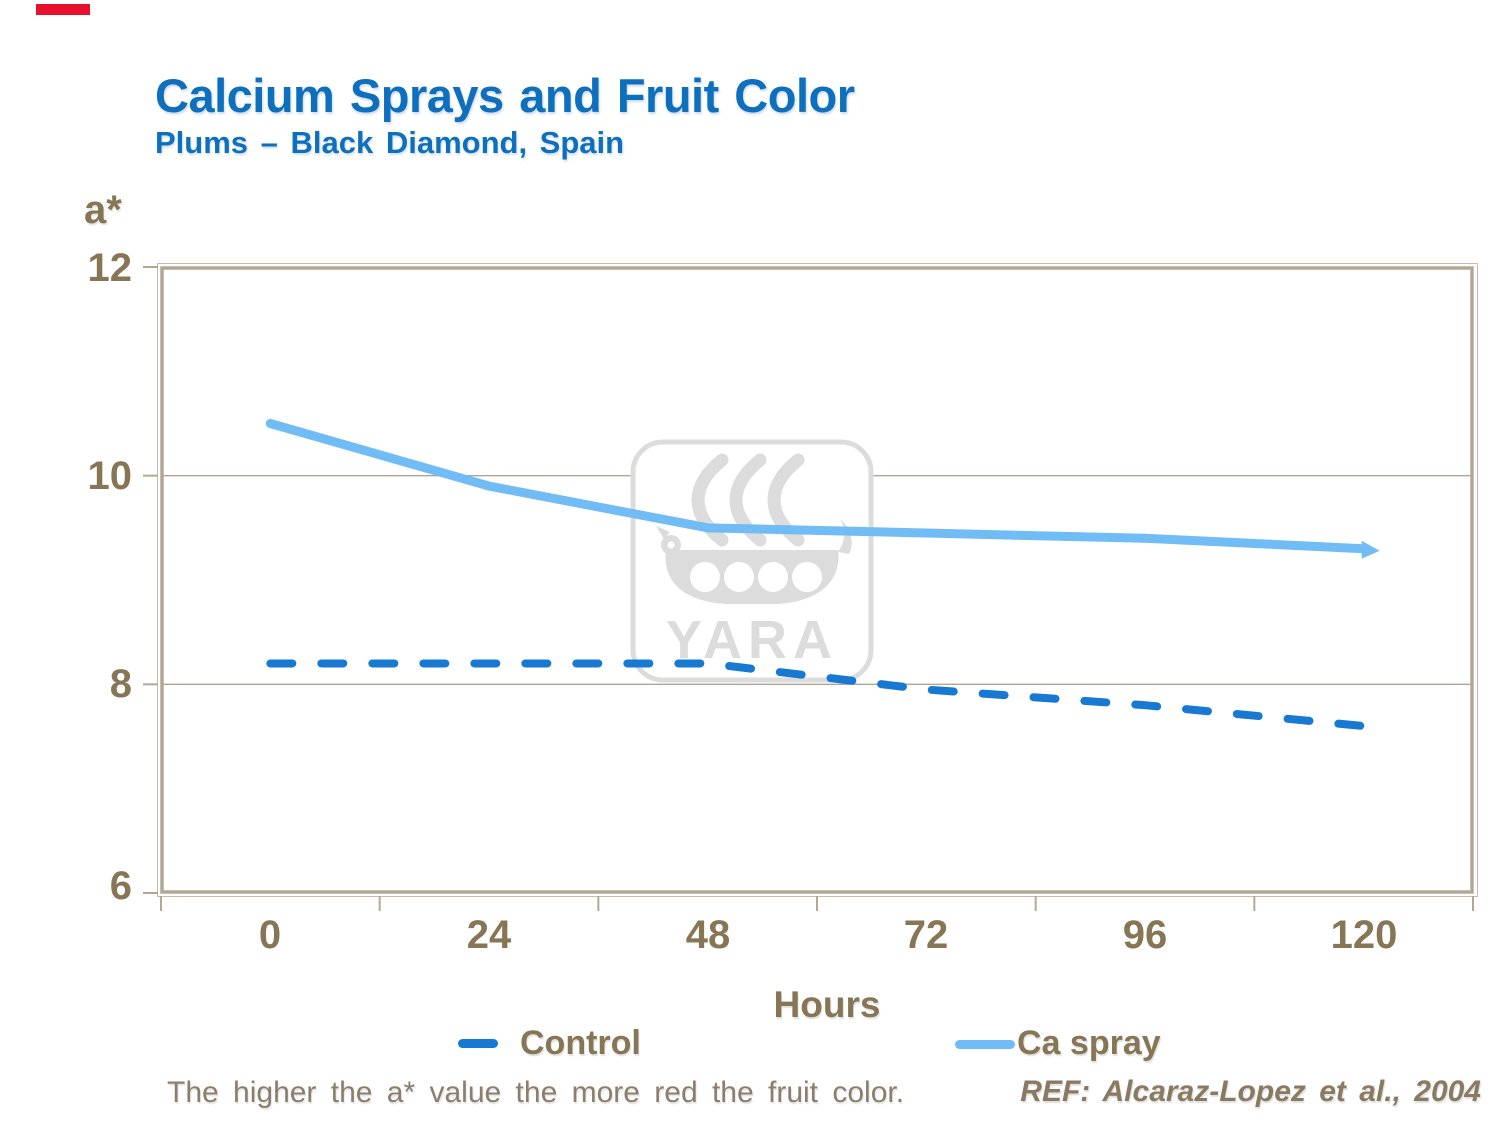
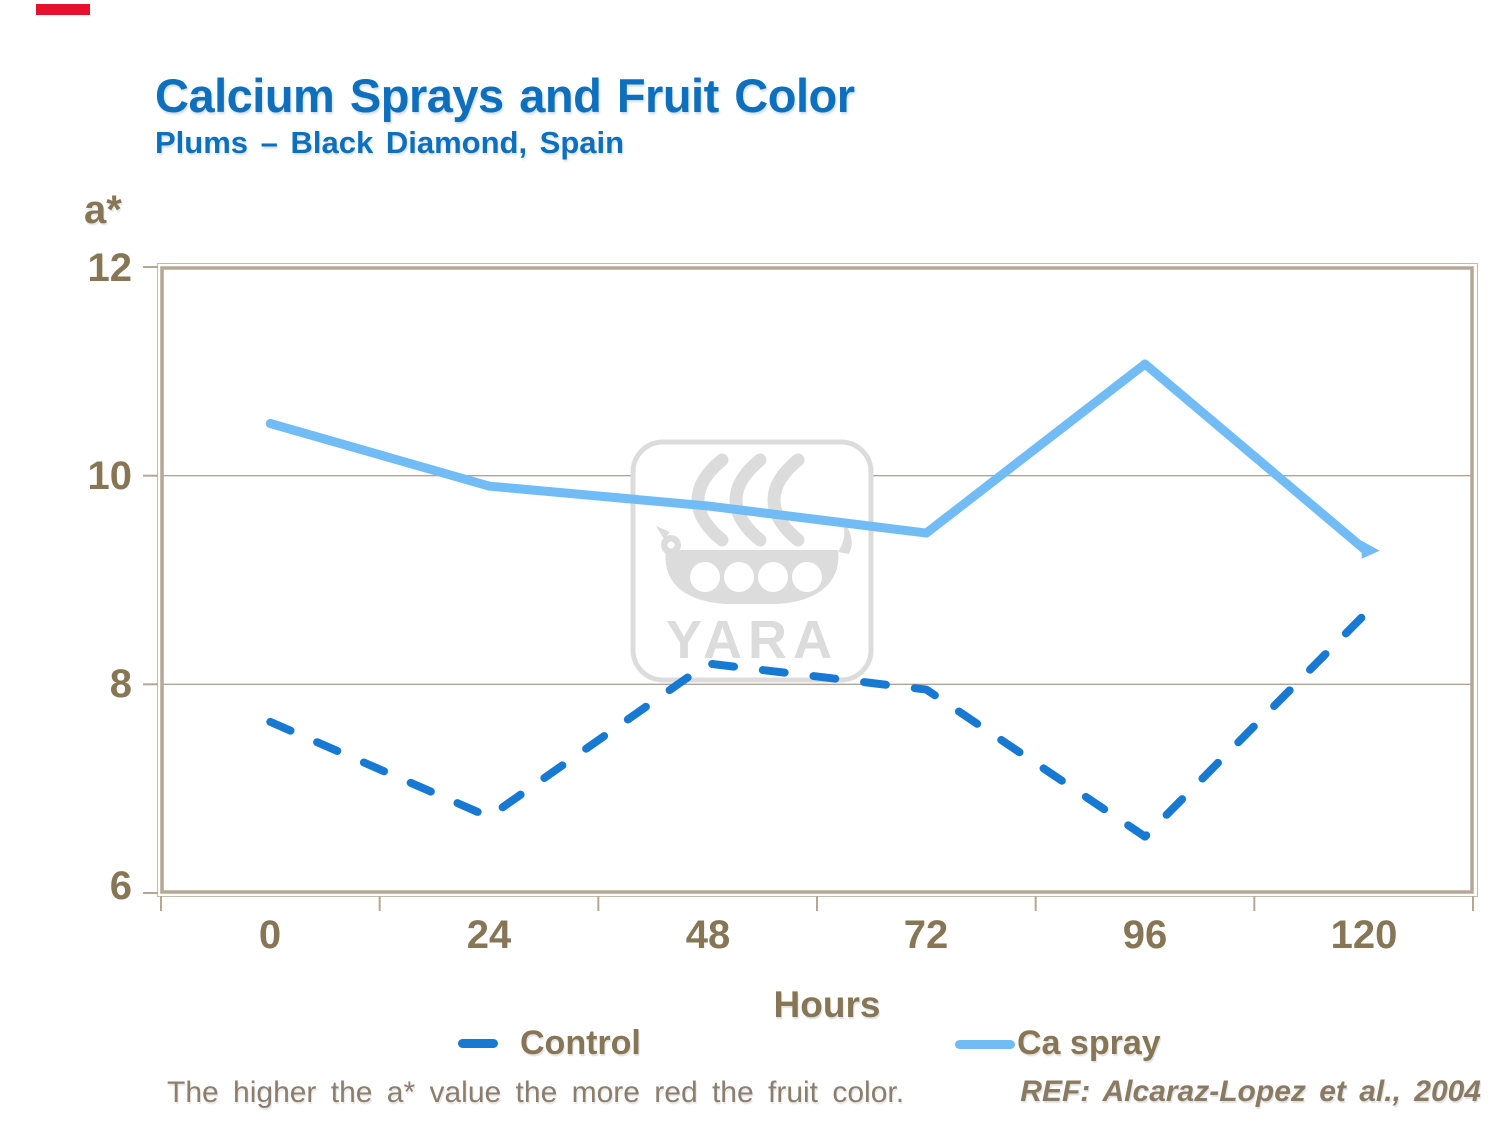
Control/0: 8.20 -> 7.64
Control/24: 8.20 -> 6.73
Ca spray/48: 9.50 -> 9.71
Control/96: 7.80 -> 6.54
Ca spray/96: 9.40 -> 11.07
Control/120: 7.60 -> 8.66
